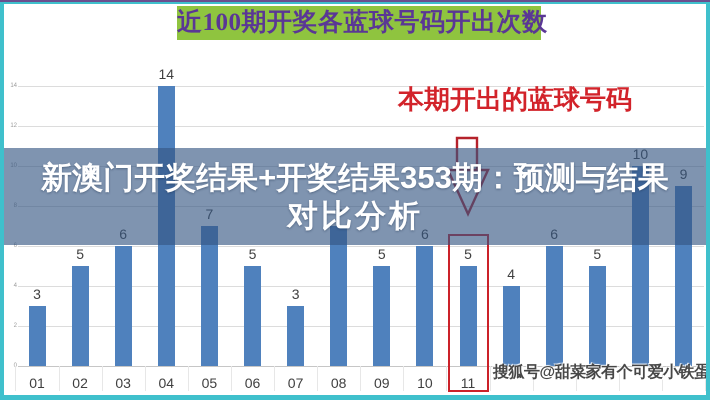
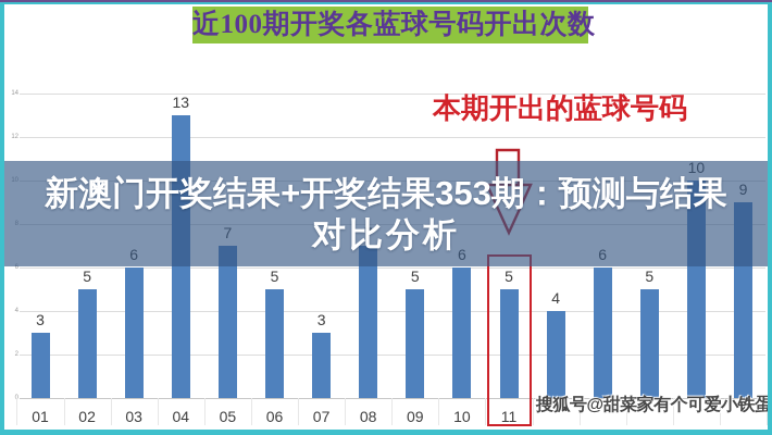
04: 14 -> 13
